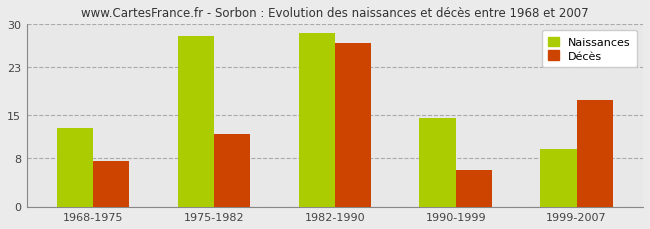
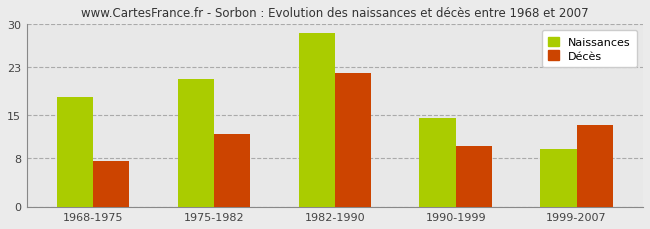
Naissances/1968-1975: 13.0 -> 18.0
Naissances/1975-1982: 28.0 -> 21.0
Décès/1982-1990: 27.0 -> 22.0
Décès/1990-1999: 6.0 -> 10.0
Décès/1999-2007: 17.6 -> 13.5
